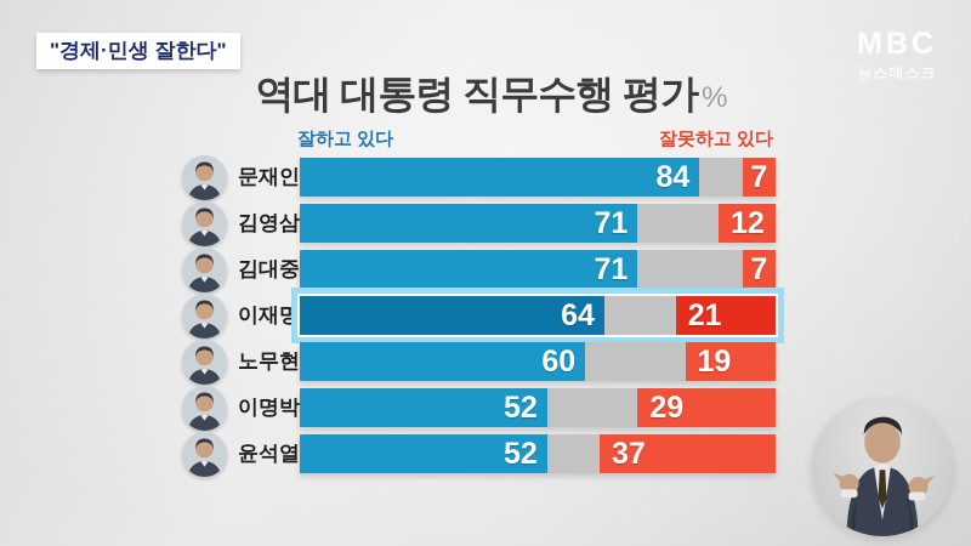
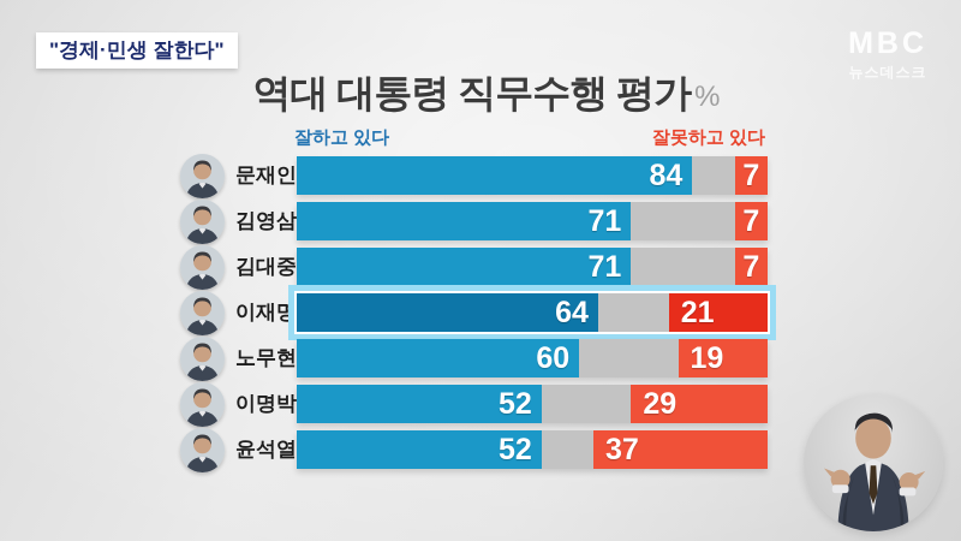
잘못하고 있다/김영삼: 12 -> 7
